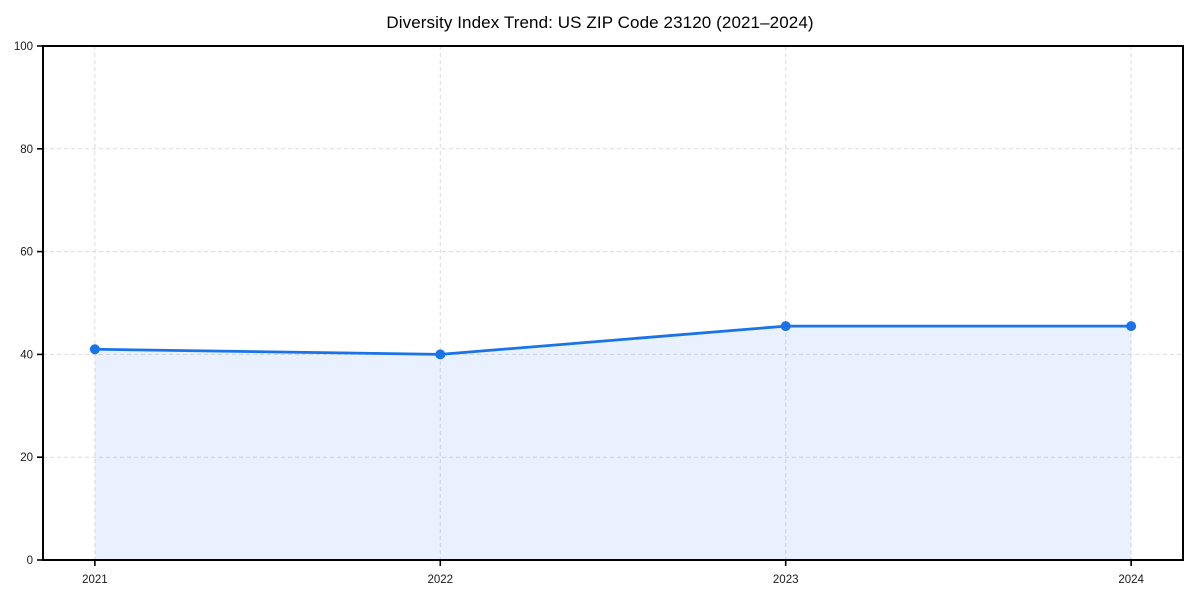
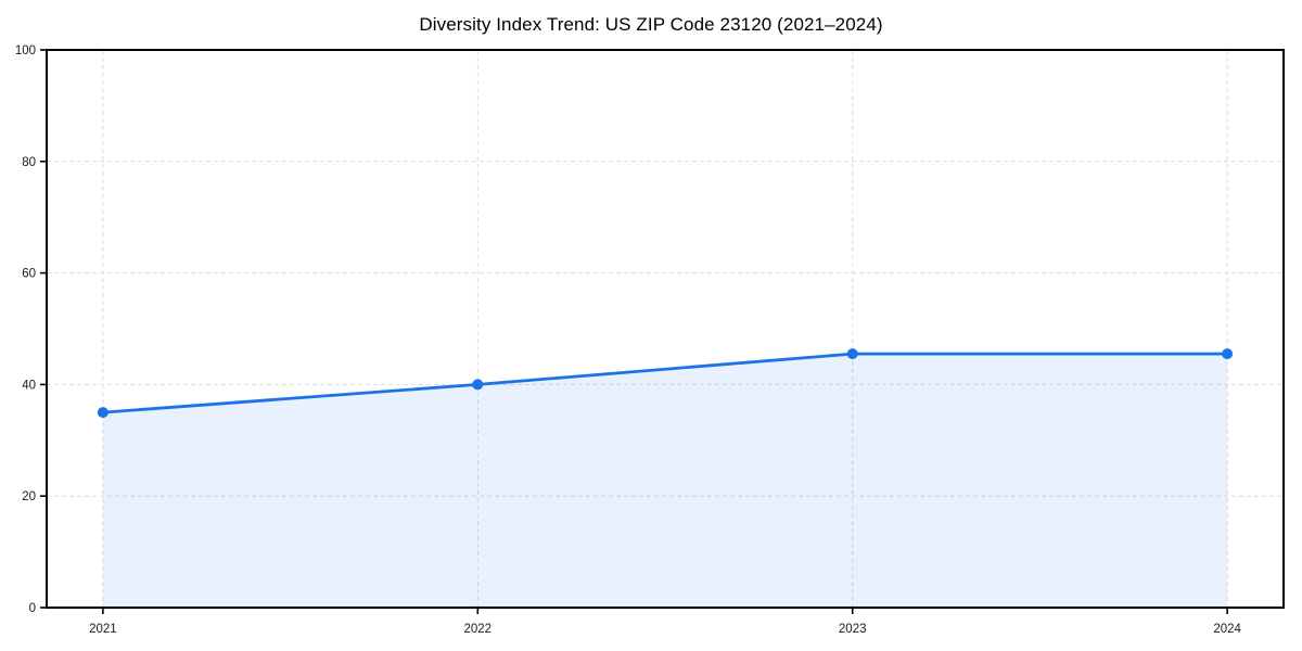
2021: 41 -> 35
